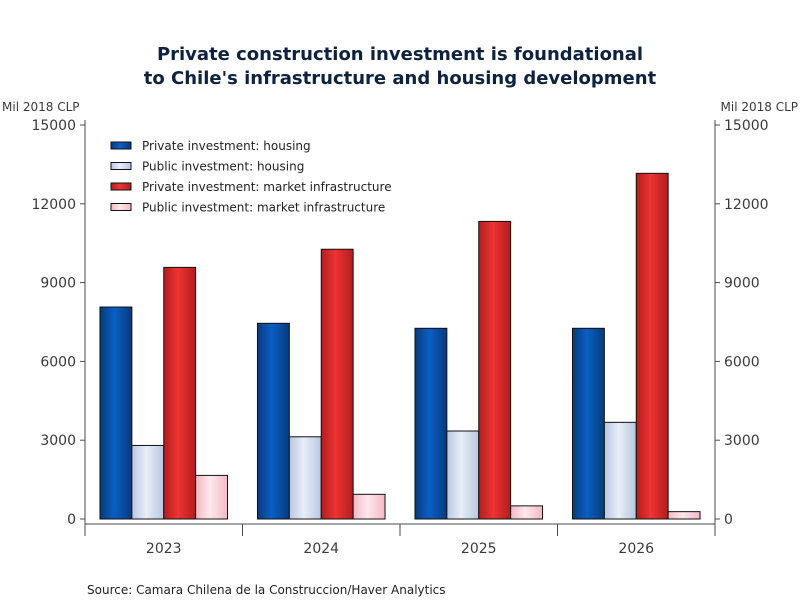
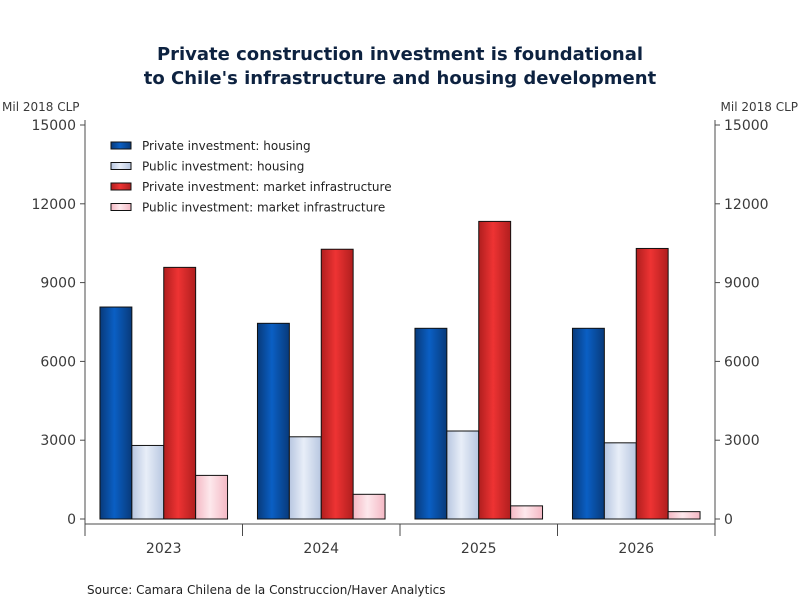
Public investment: housing/2026: 3700 -> 2900
Private investment: market infrastructure/2026: 13200 -> 10300
